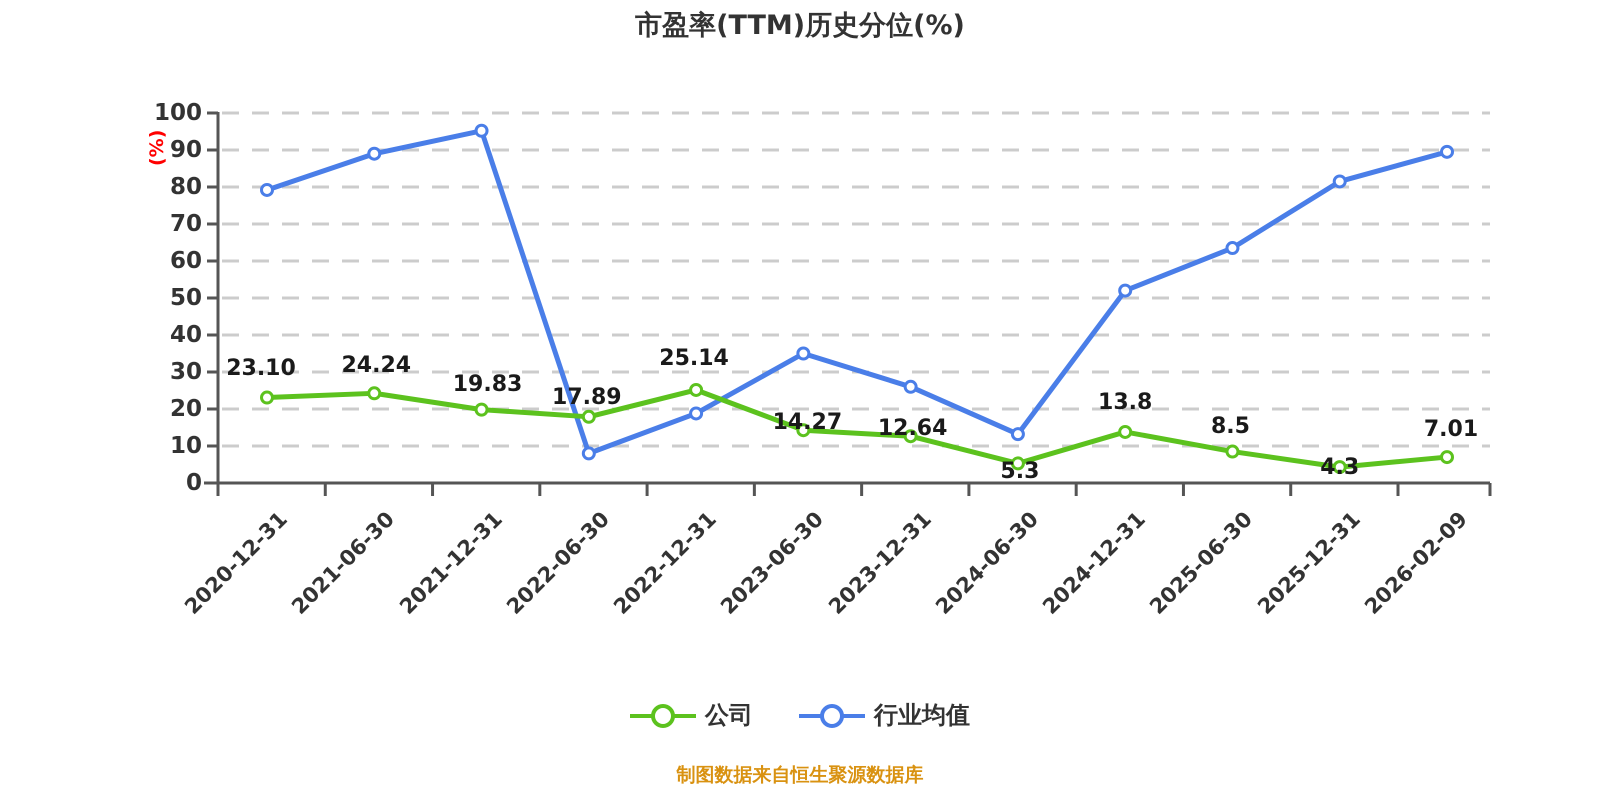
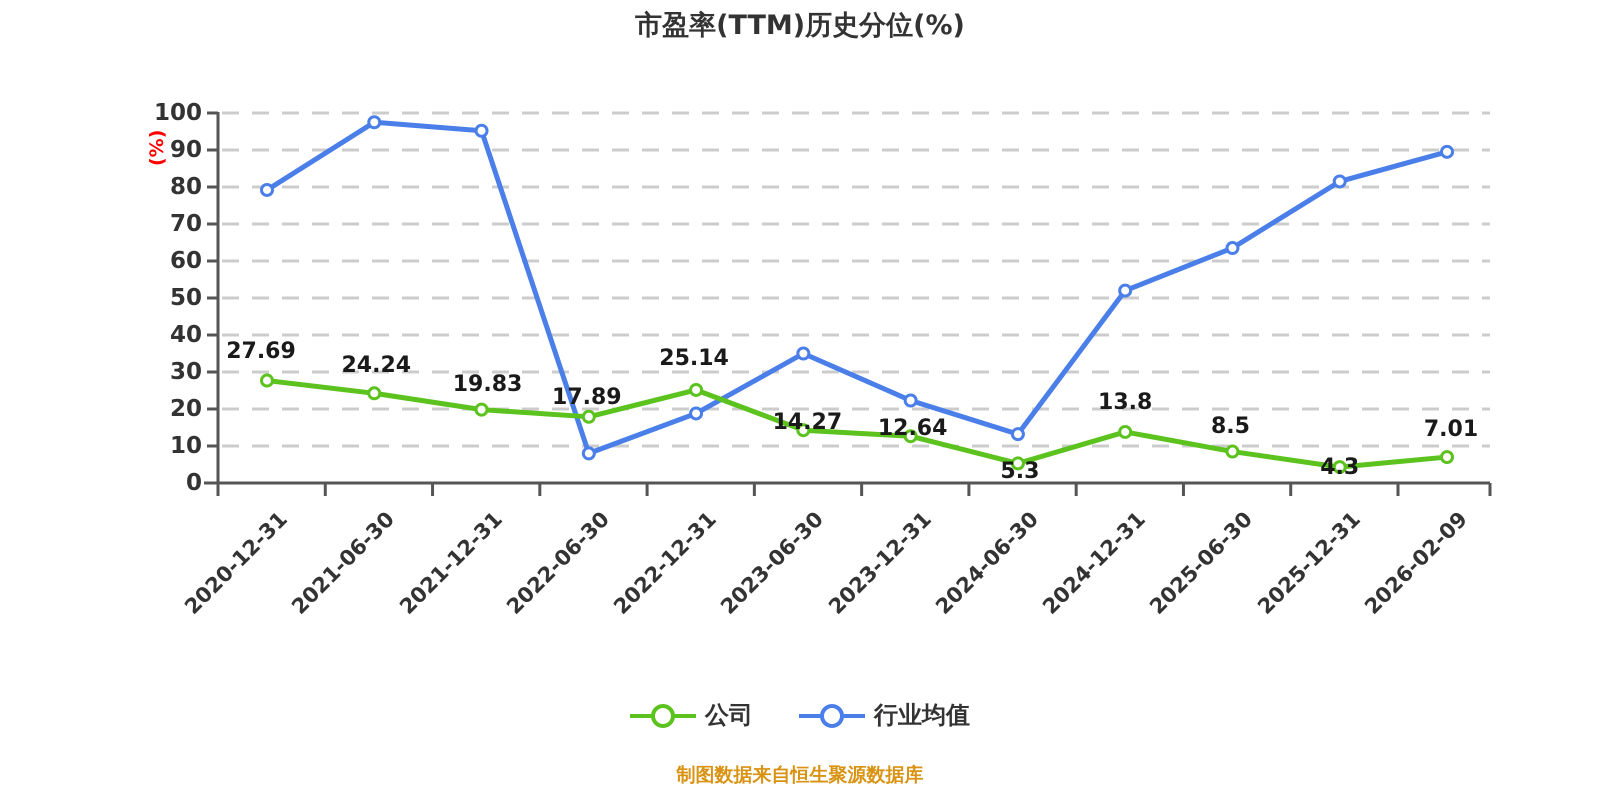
公司/2020-12-31: 23.10 -> 27.69
行业均值/2021-06-30: 89 -> 98
行业均值/2023-12-31: 26 -> 22
